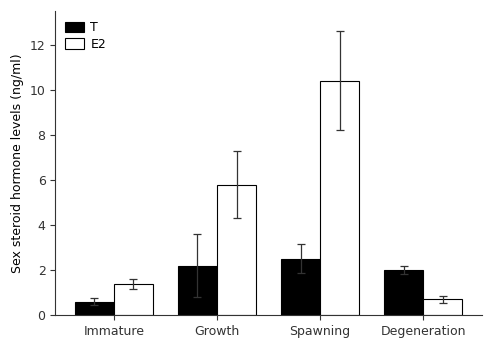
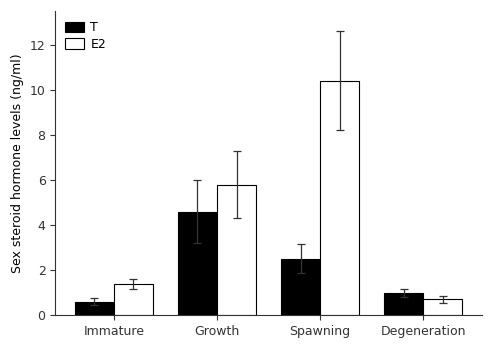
T/Growth: 2.2 -> 4.6
T/Degeneration: 2.0 -> 1.0
